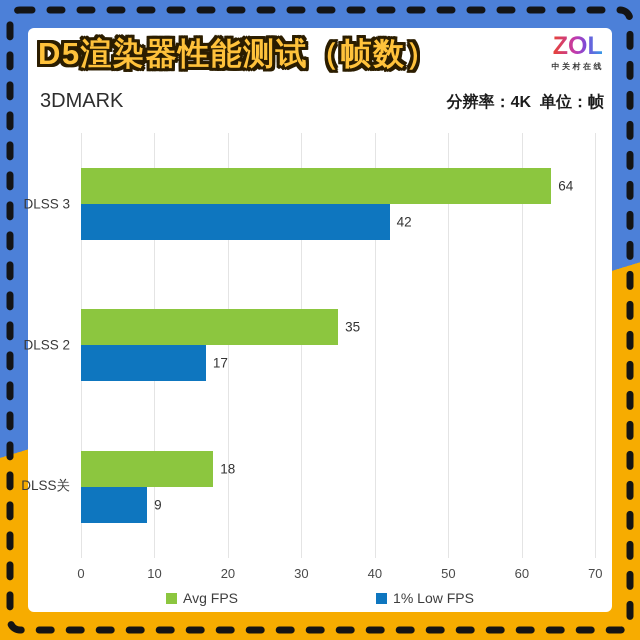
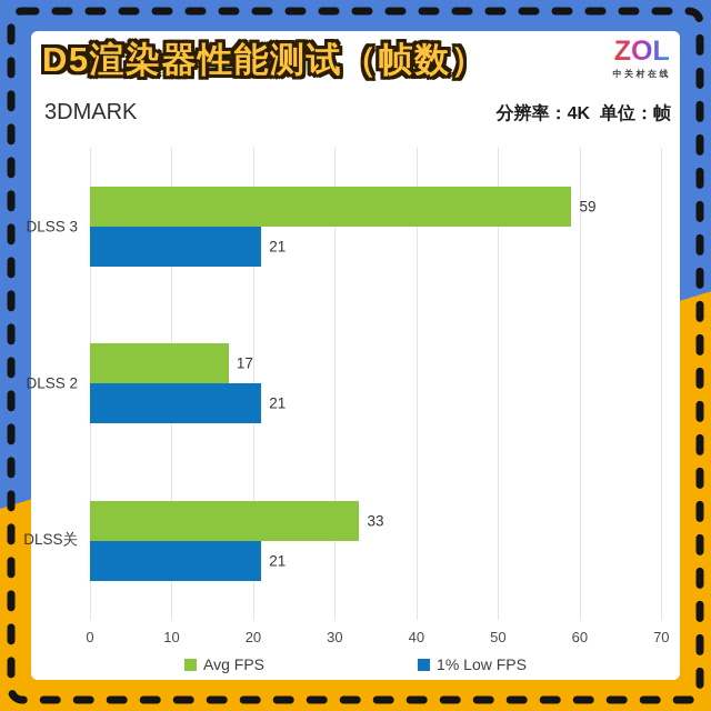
Avg FPS/DLSS 3: 64 -> 59
1% Low FPS/DLSS 3: 42 -> 21
Avg FPS/DLSS 2: 35 -> 17
1% Low FPS/DLSS 2: 17 -> 21
Avg FPS/DLSS关: 18 -> 33
1% Low FPS/DLSS关: 9 -> 21
